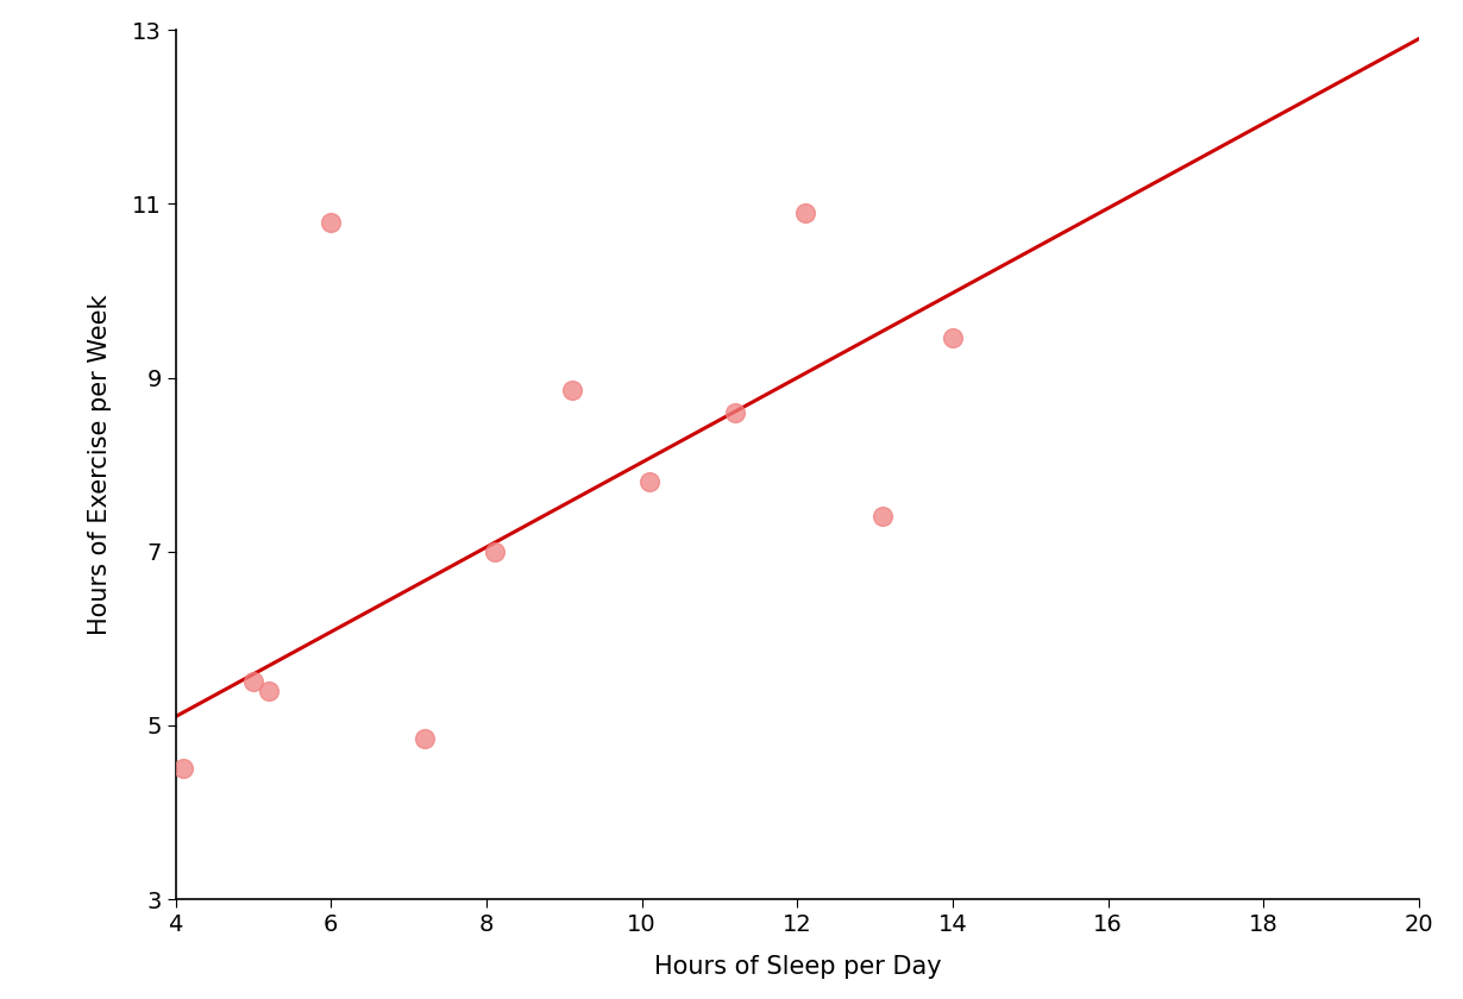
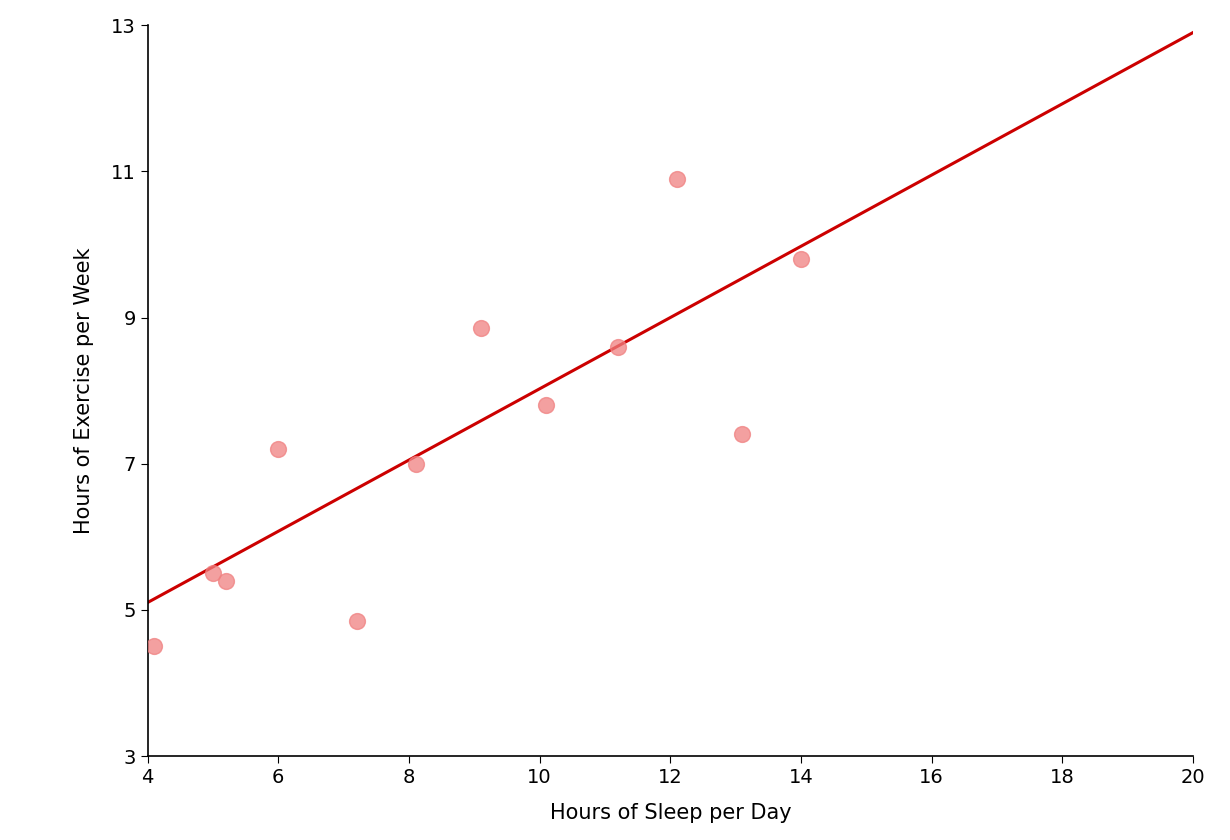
6: 10.78 -> 7.20
14: 9.46 -> 9.80
